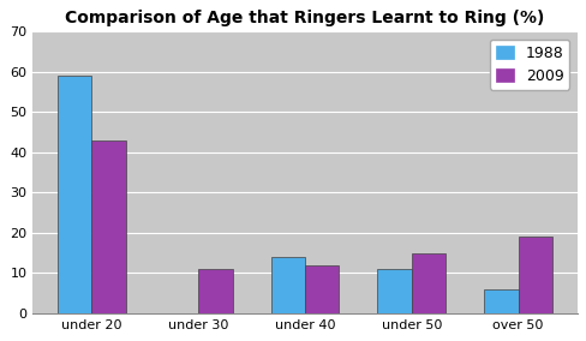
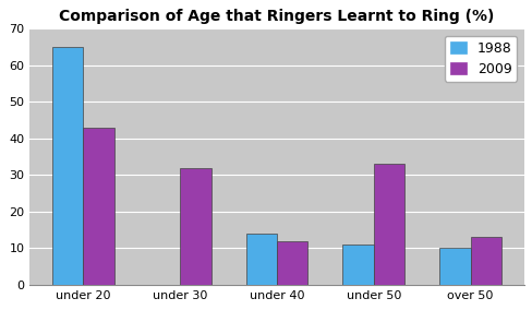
1988/under 20: 59 -> 65
2009/under 30: 11 -> 32
2009/under 50: 15 -> 33
1988/over 50: 6 -> 10
2009/over 50: 19 -> 13
